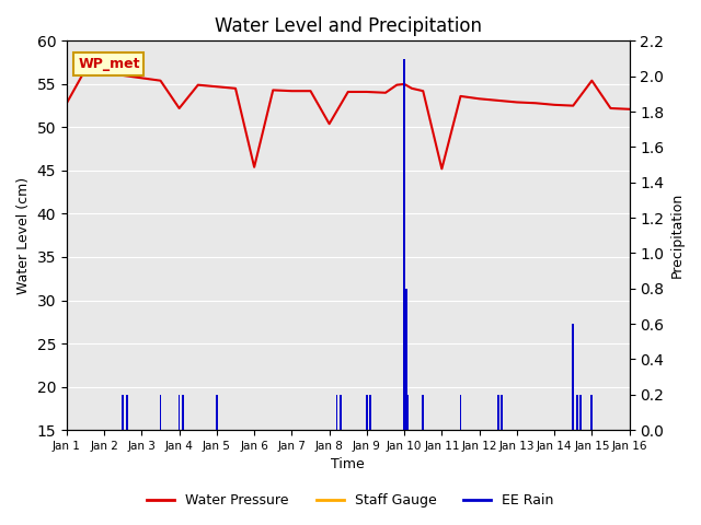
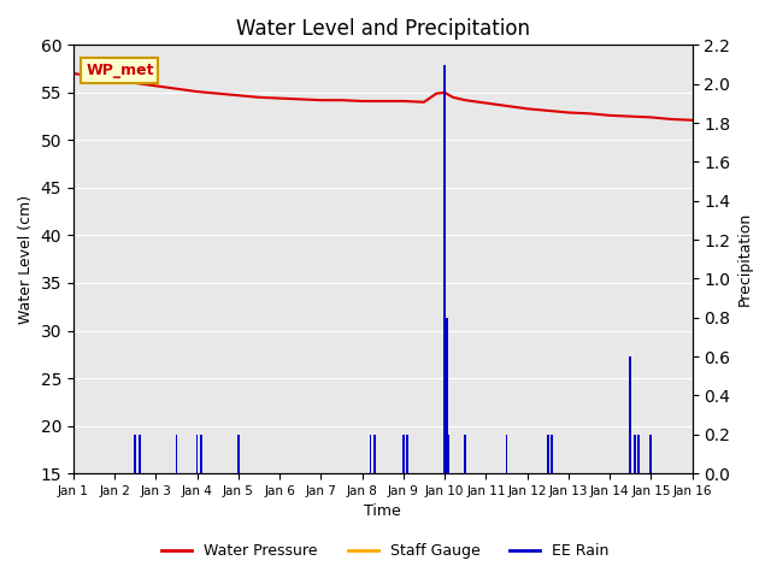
Water Pressure/Jan 1: 52.8 -> 57.0
Water Pressure/Jan 4: 52.2 -> 55.1
Water Pressure/Jan 6: 45.4 -> 54.4
Water Pressure/Jan 8: 50.4 -> 54.1
Water Pressure/Jan 11: 45.2 -> 53.9
Water Pressure/Jan 15: 55.4 -> 52.4
